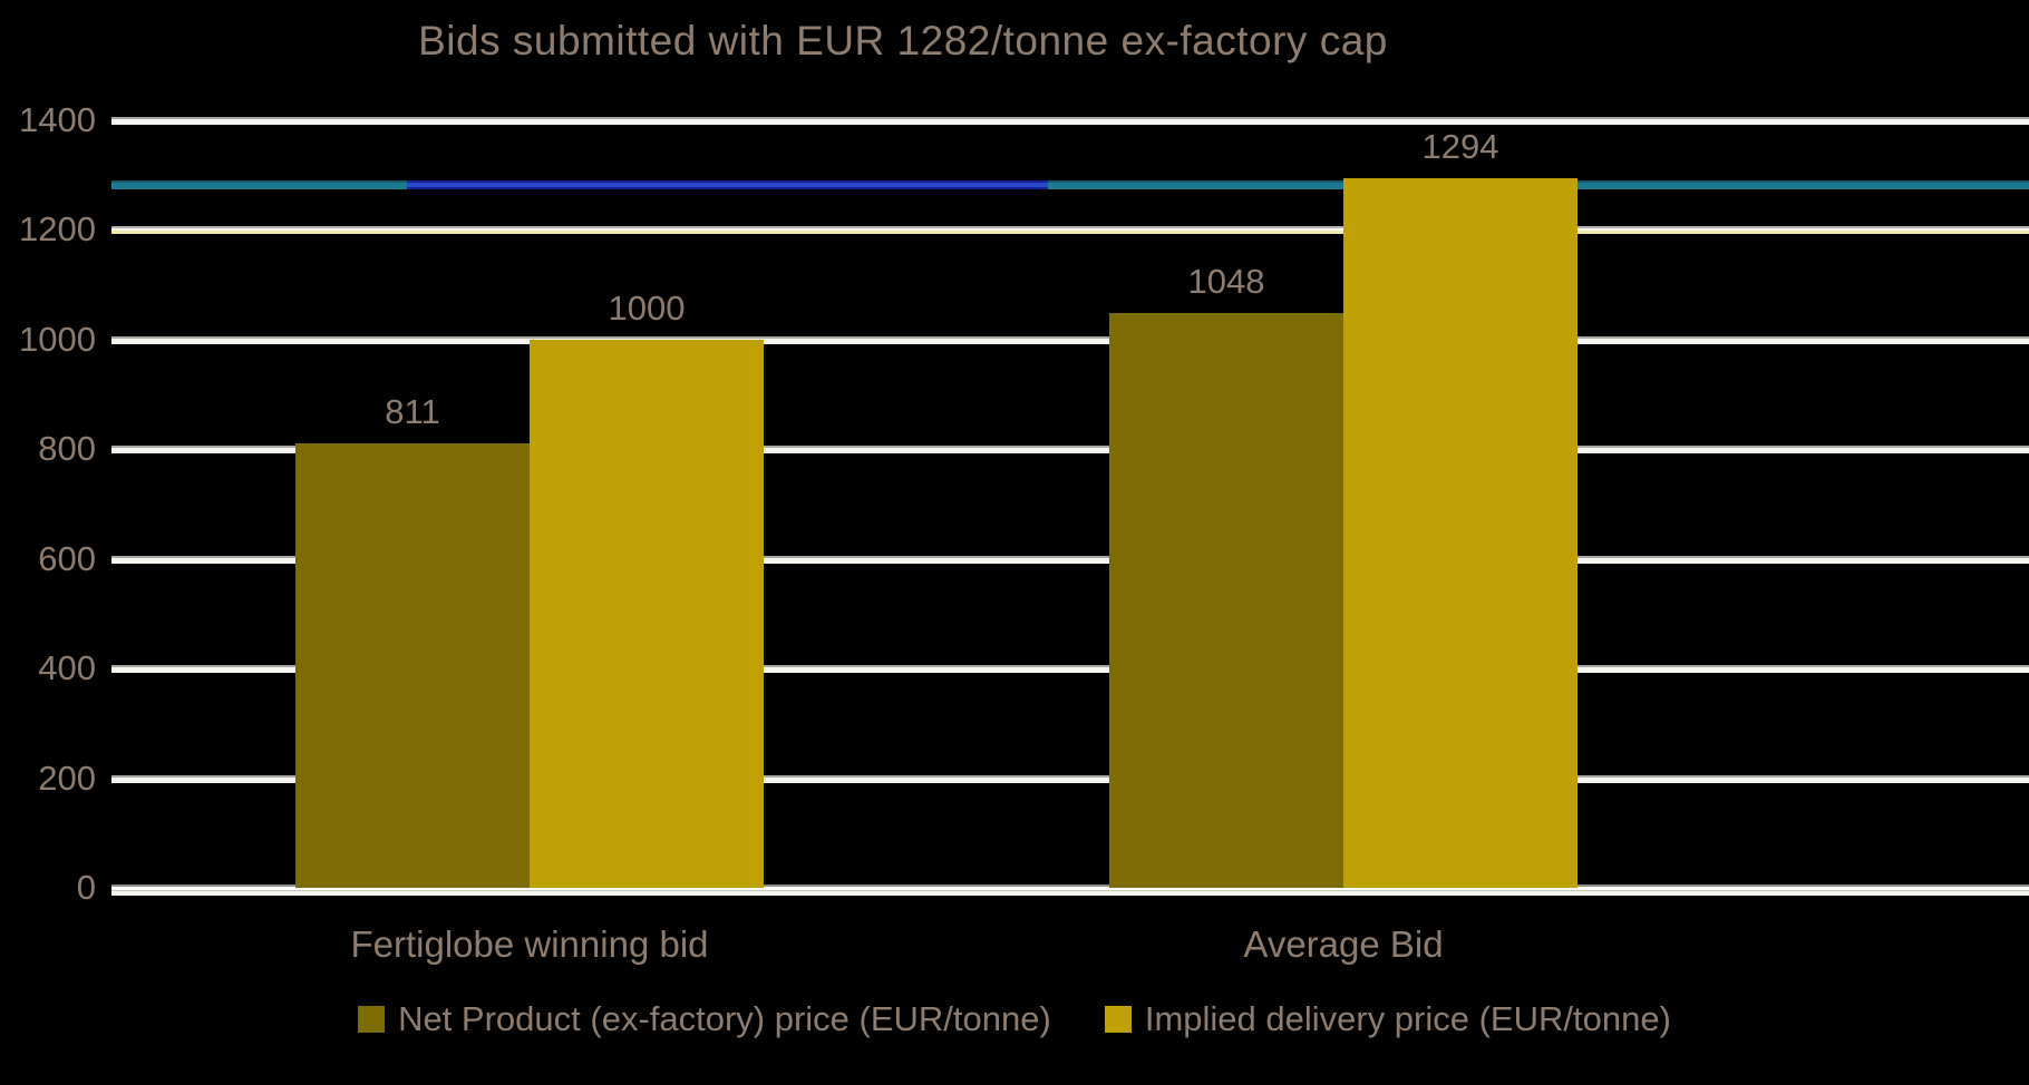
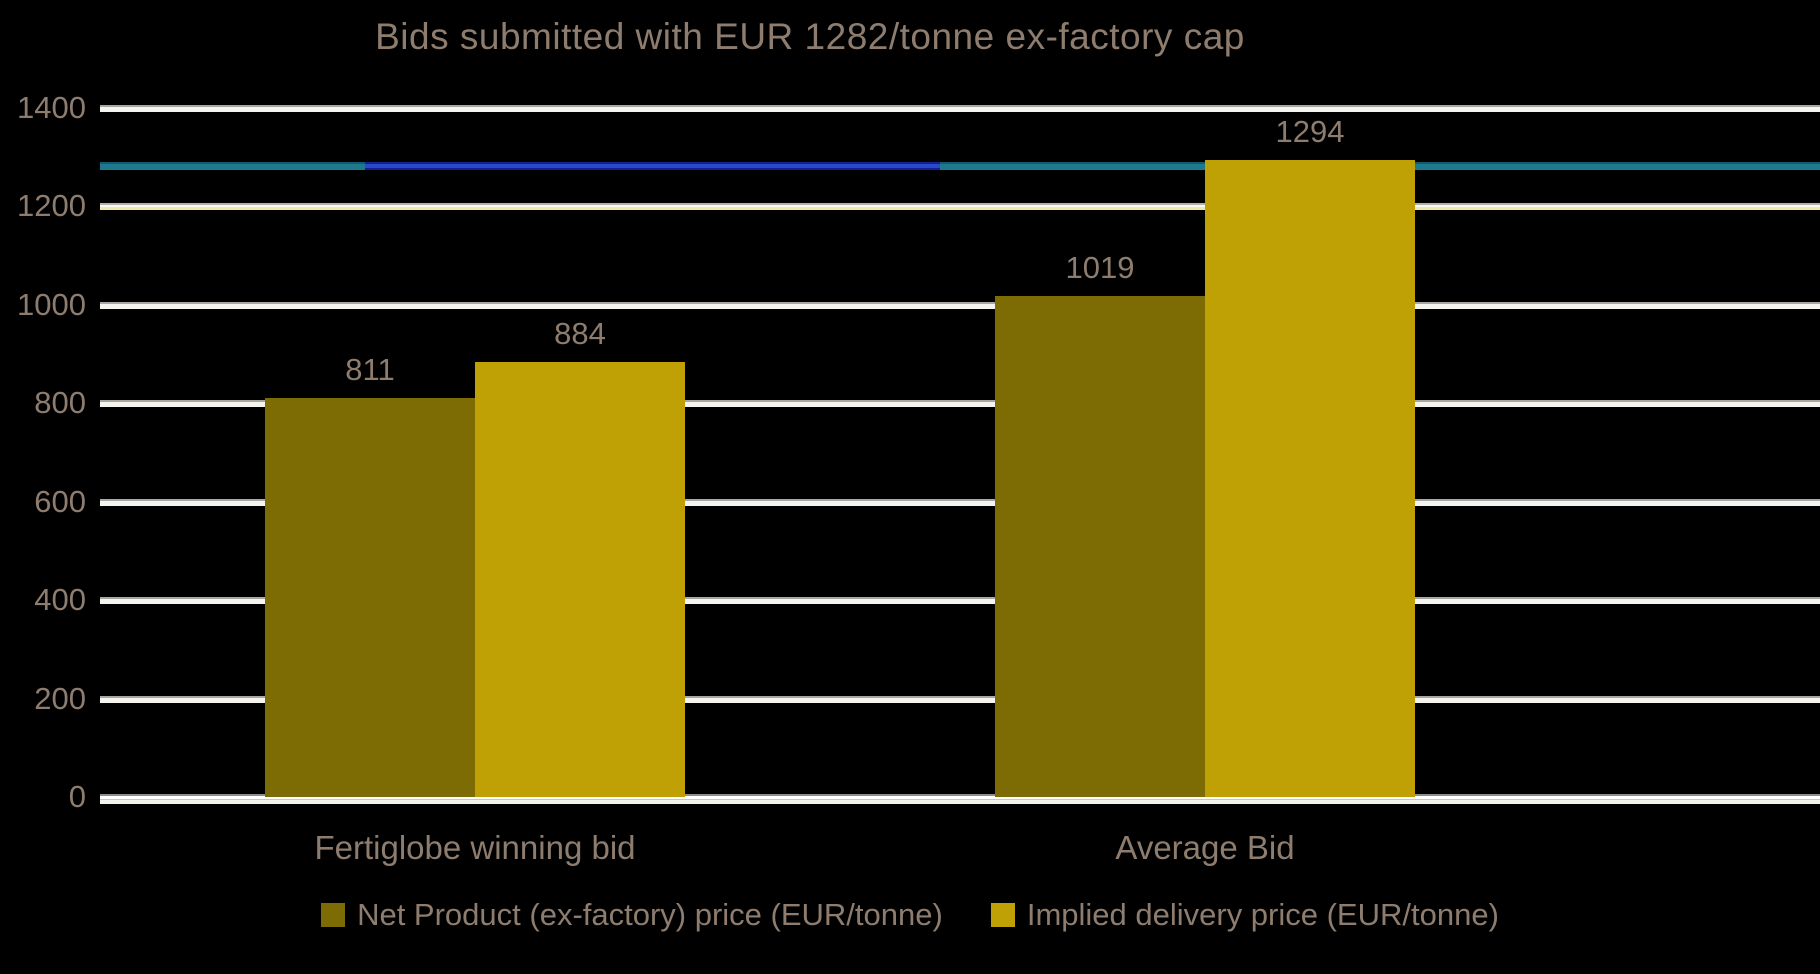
Implied delivery price (EUR/tonne)/Fertiglobe winning bid: 1000 -> 884
Net Product (ex-factory) price (EUR/tonne)/Average Bid: 1048 -> 1019
